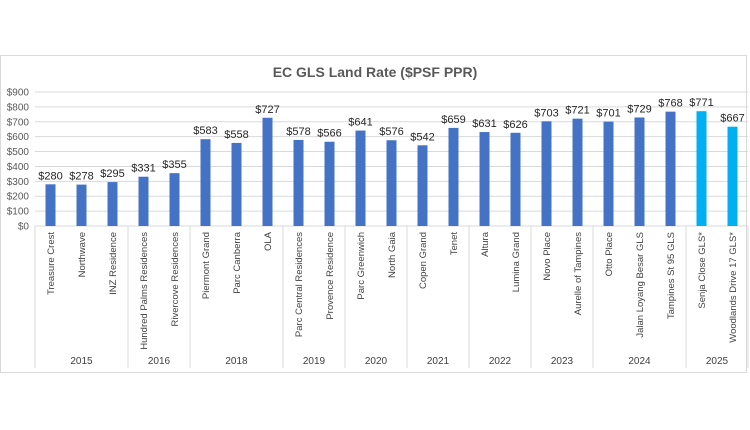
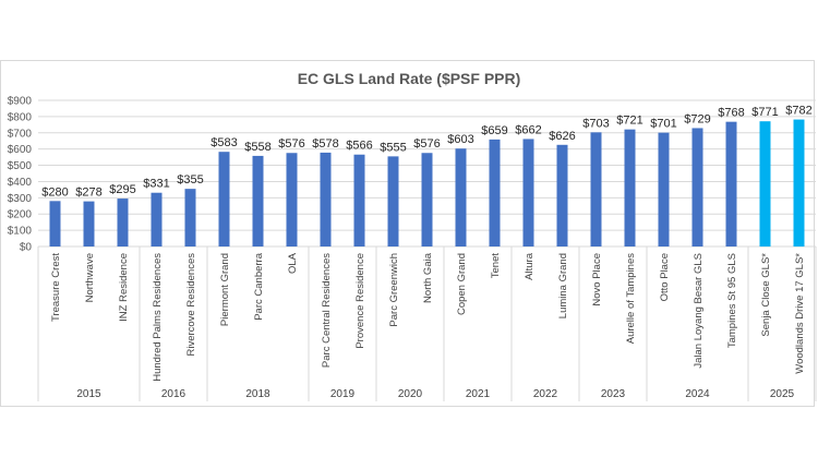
OLA: $727 -> $576
Parc Greenwich: $641 -> $555
Copen Grand: $542 -> $603
Altura: $631 -> $662
Woodlands Drive 17 GLS*: $667 -> $782
